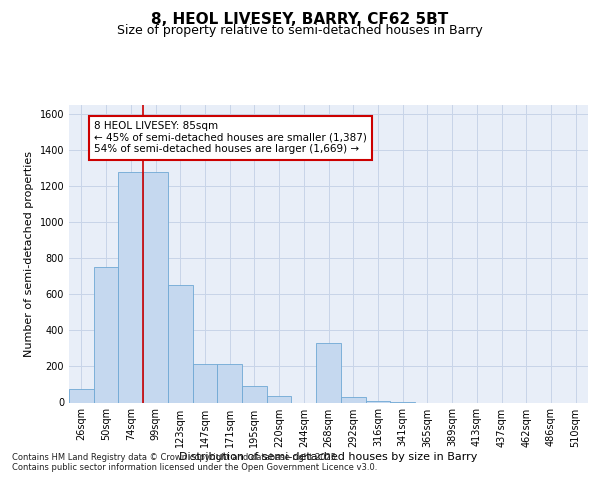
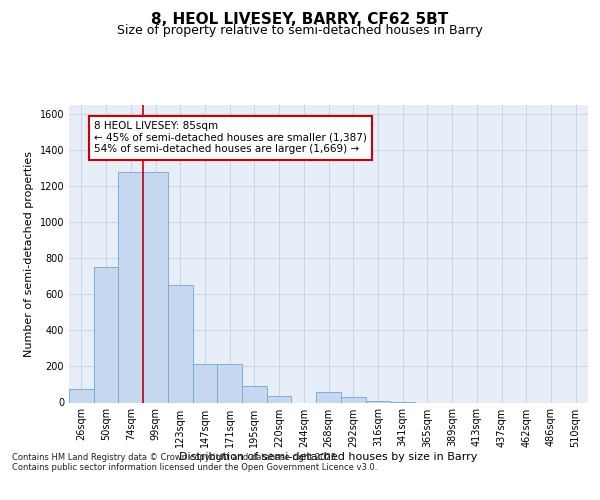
268sqm: 330 -> 60
